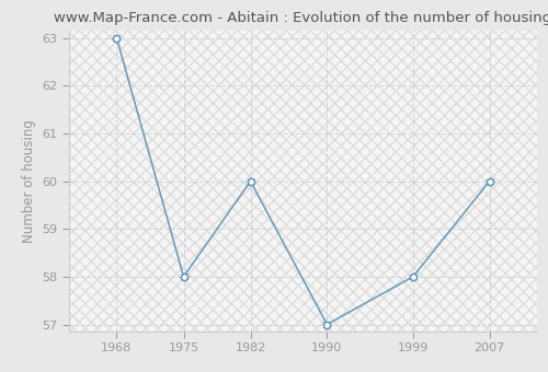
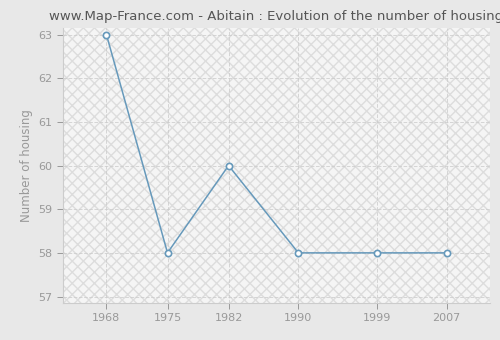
1990: 57 -> 58
2007: 60 -> 58
